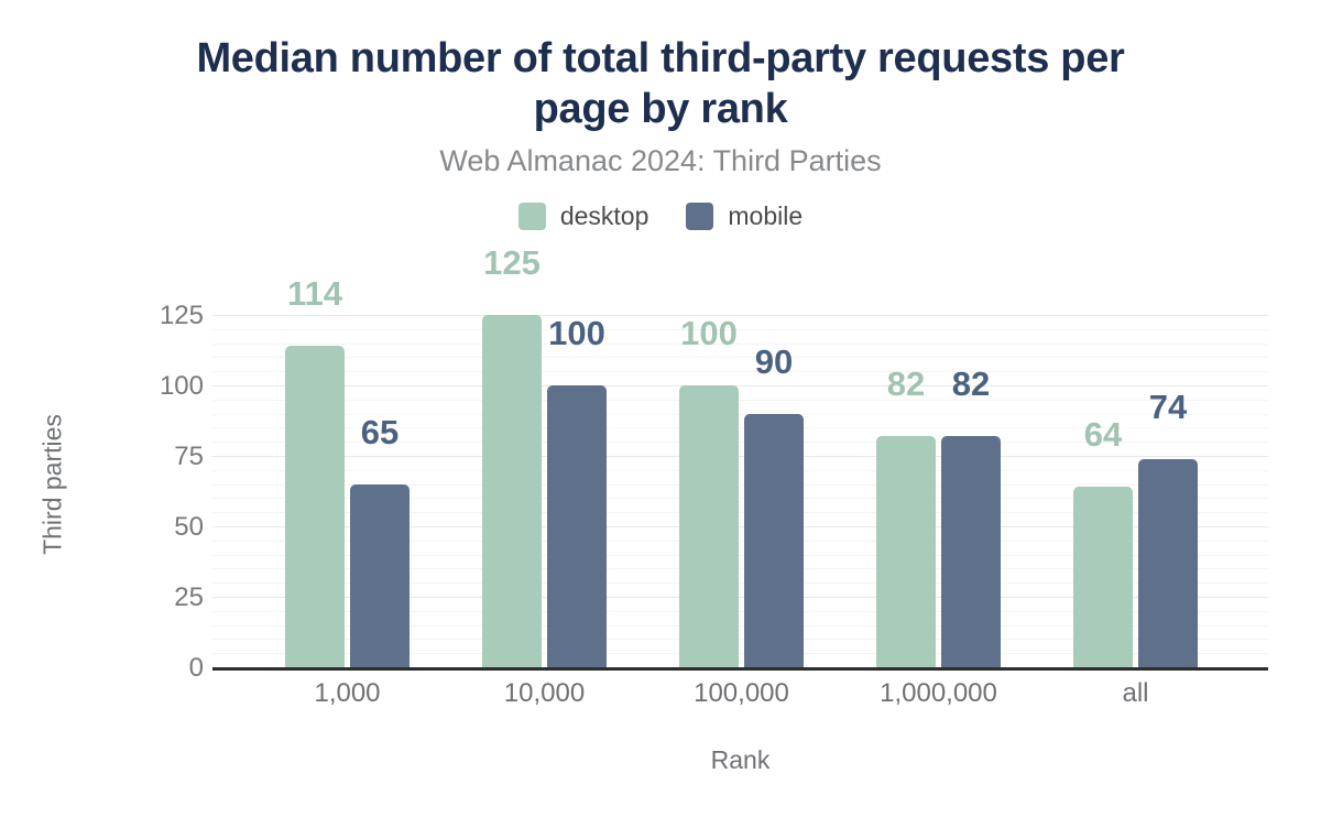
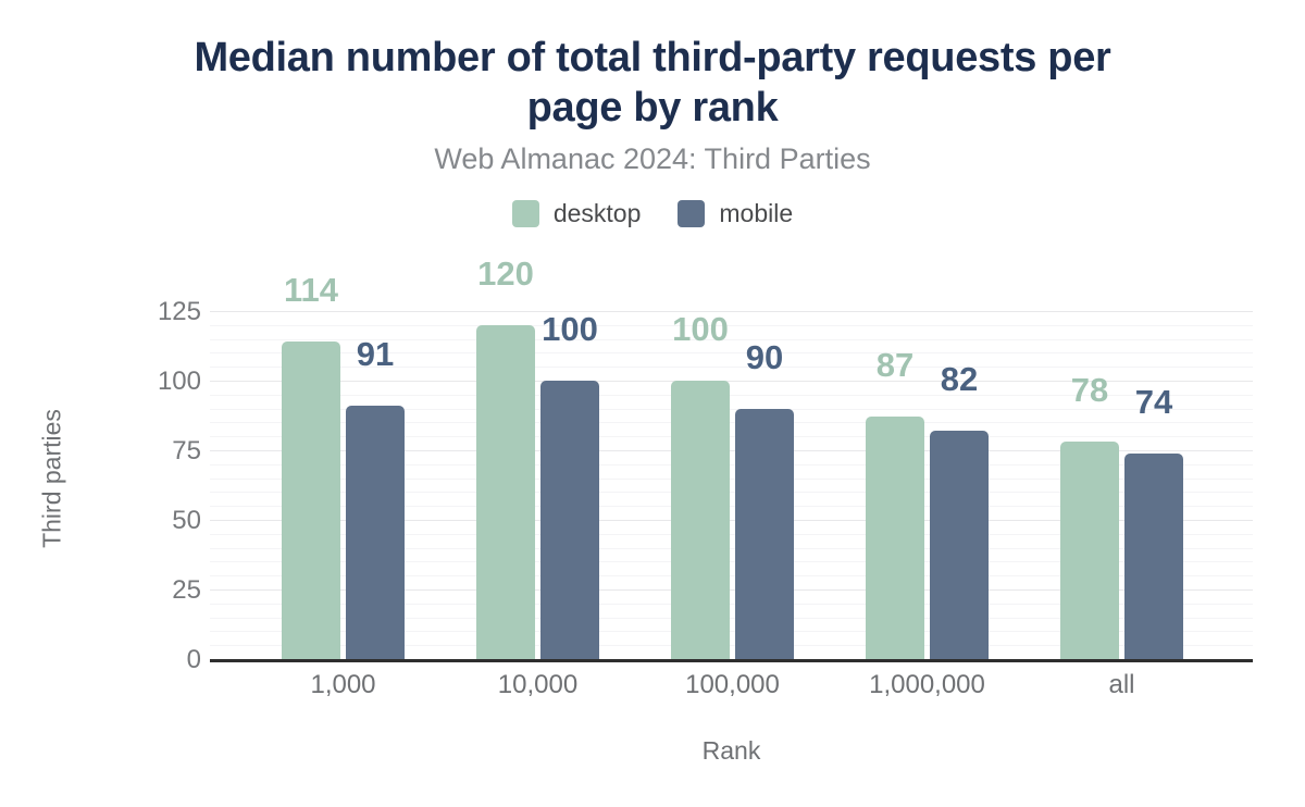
mobile/1,000: 65 -> 91
desktop/10,000: 125 -> 120
desktop/1,000,000: 82 -> 87
desktop/all: 64 -> 78
